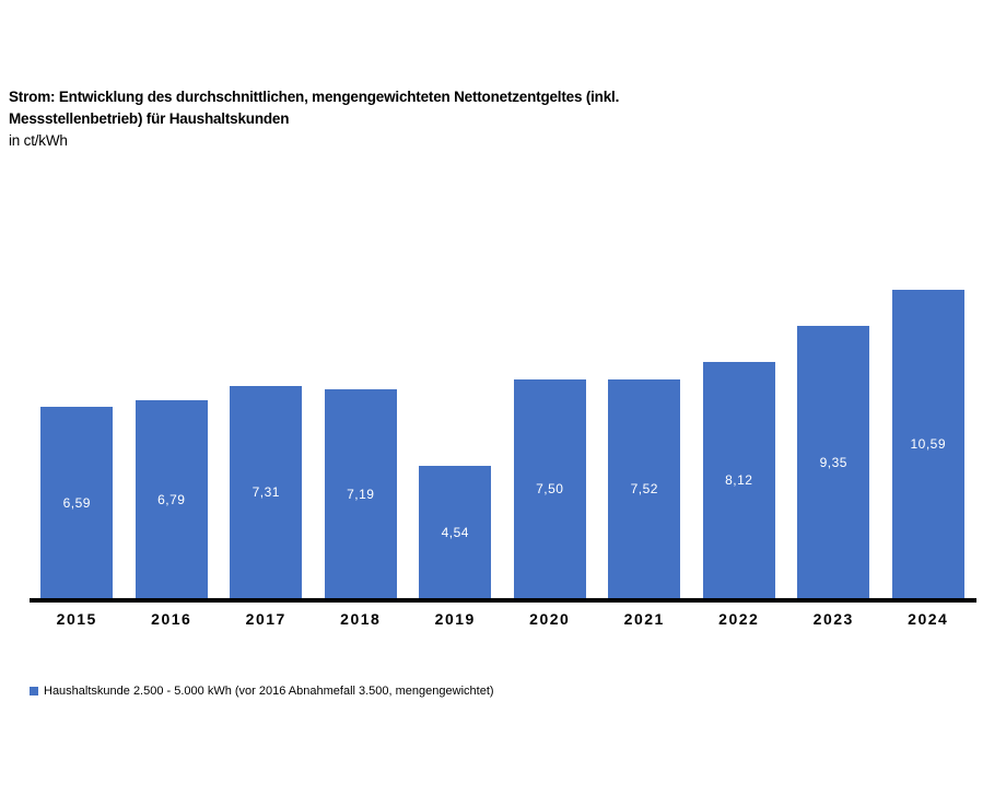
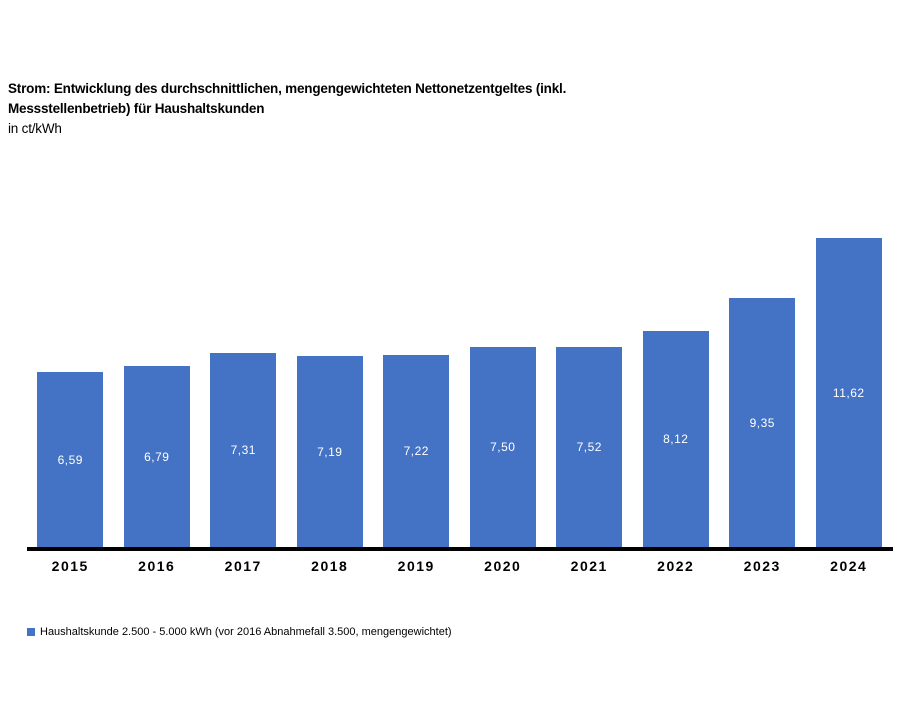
2019: 4,54 -> 7,22
2024: 10,59 -> 11,62
